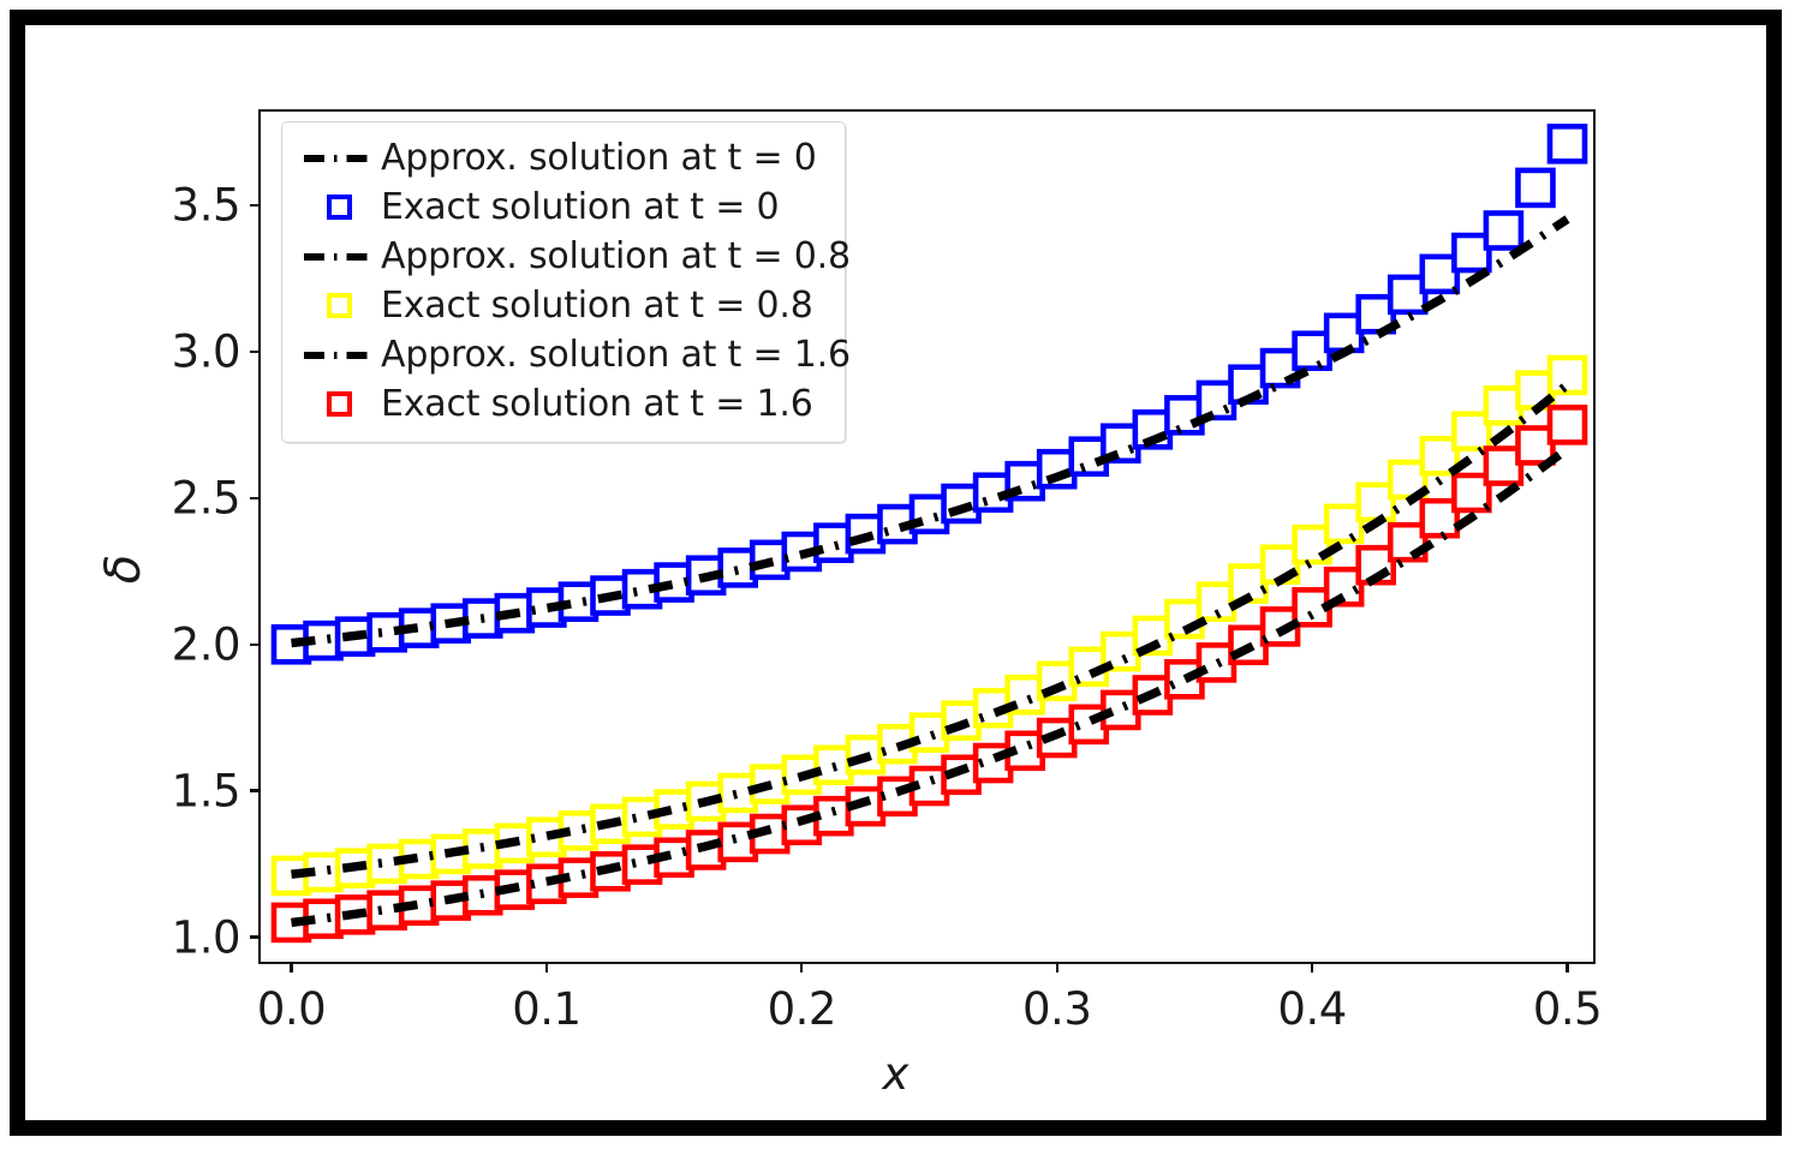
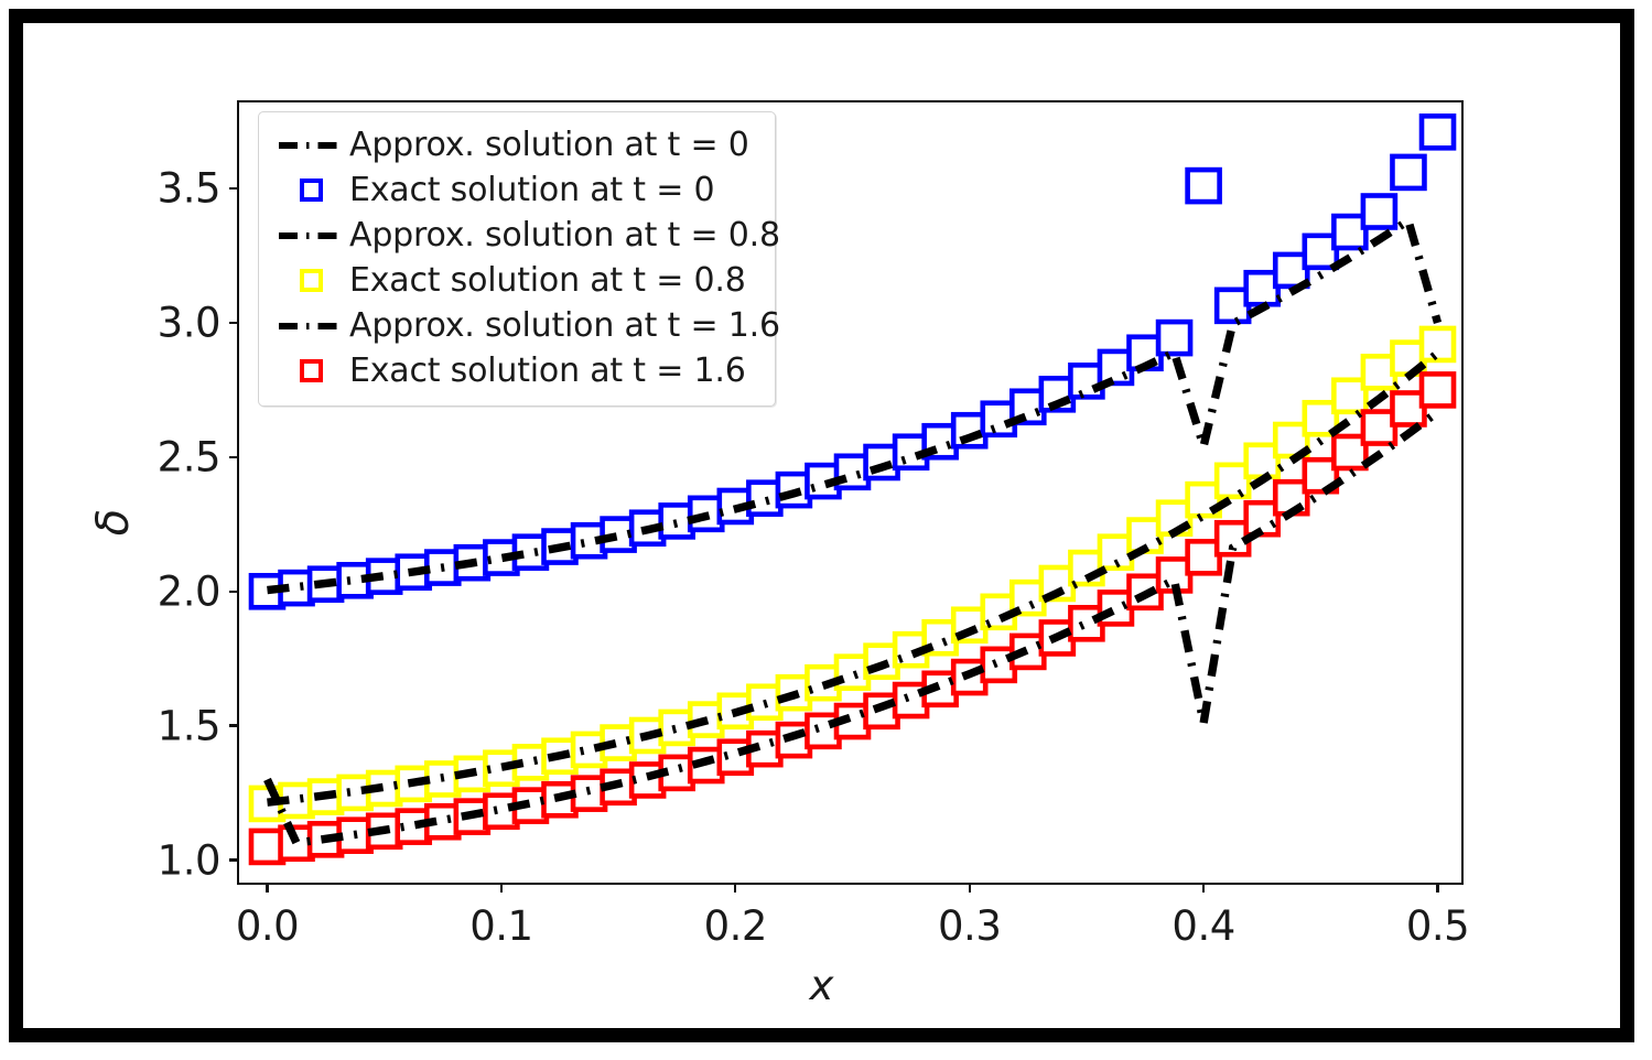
Approx. solution at t = 1.6/0.0: 1.05 -> 1.30
Approx. solution at t = 0/0.4: 2.94 -> 2.54
Exact solution at t = 0/0.4: 3.00 -> 3.51
Approx. solution at t = 1.6/0.4: 2.10 -> 1.51
Approx. solution at t = 0/0.5: 3.45 -> 3.00
